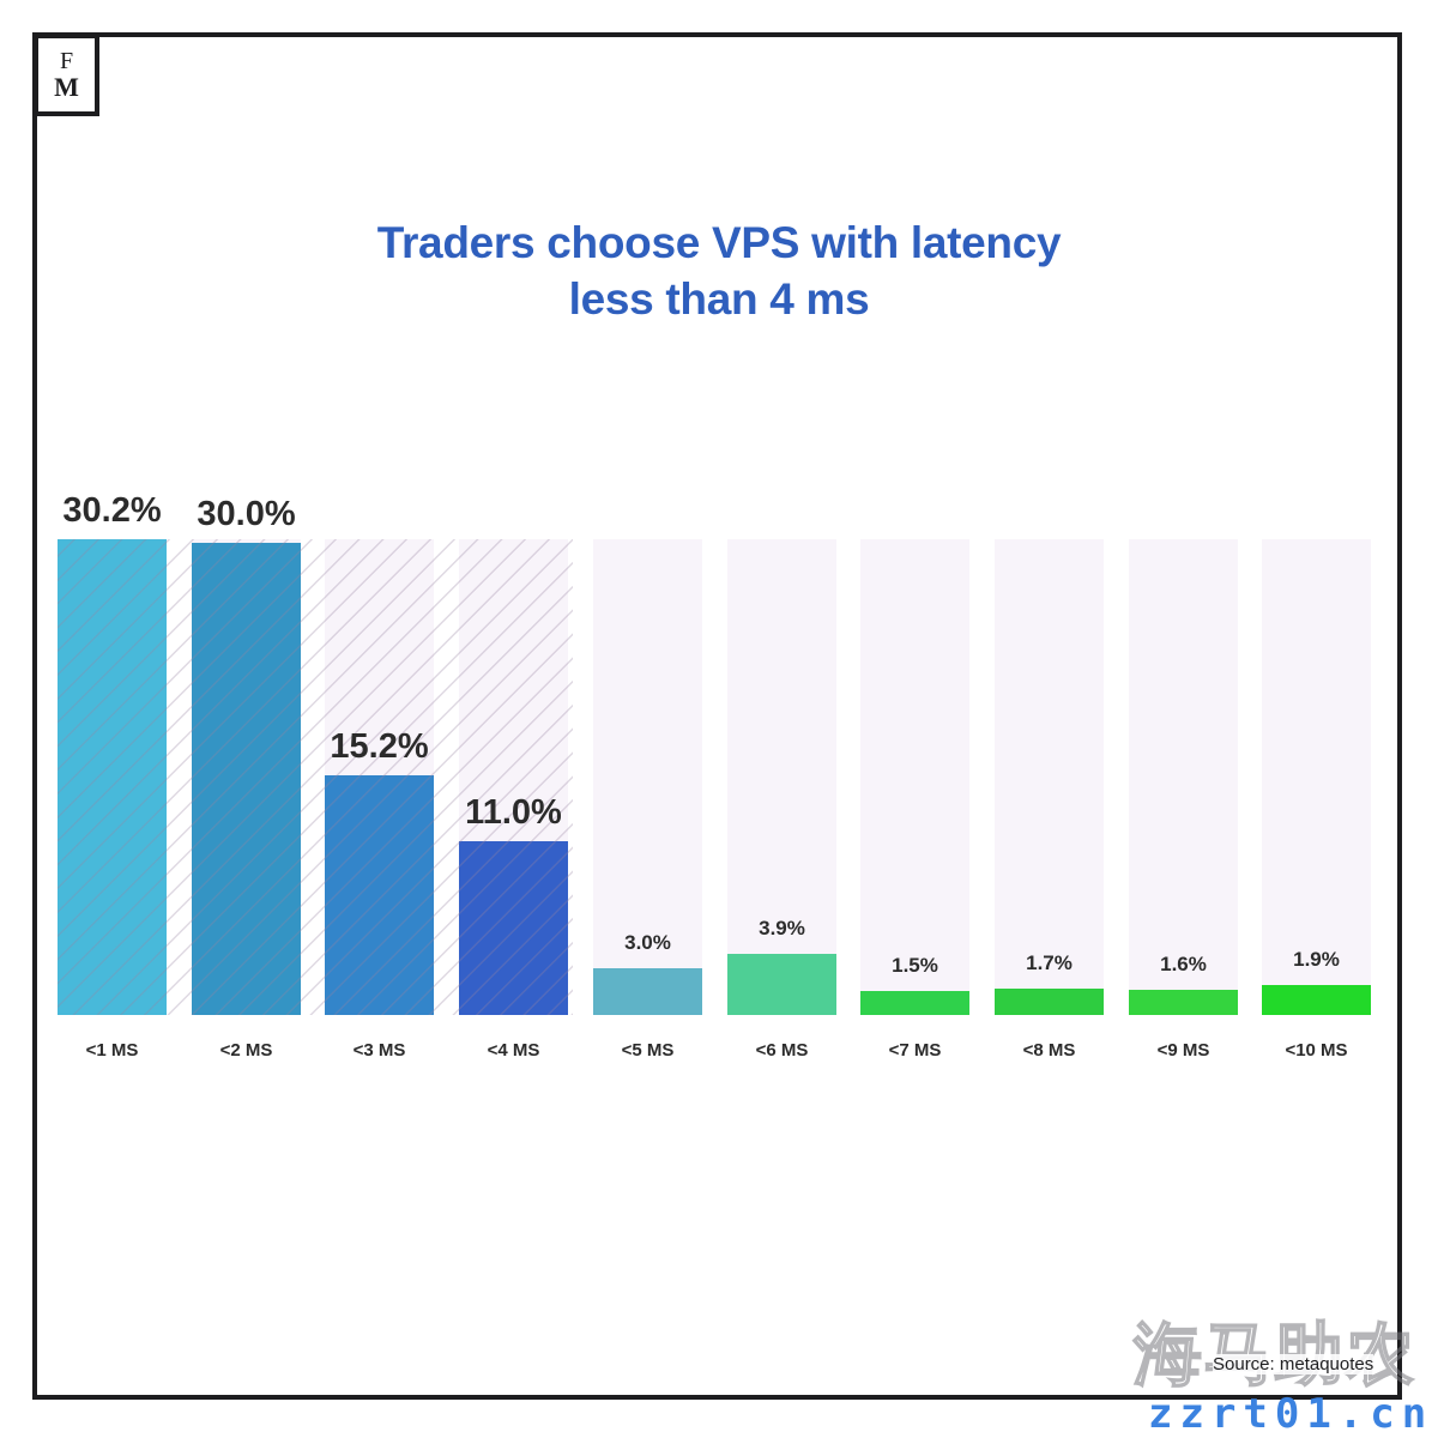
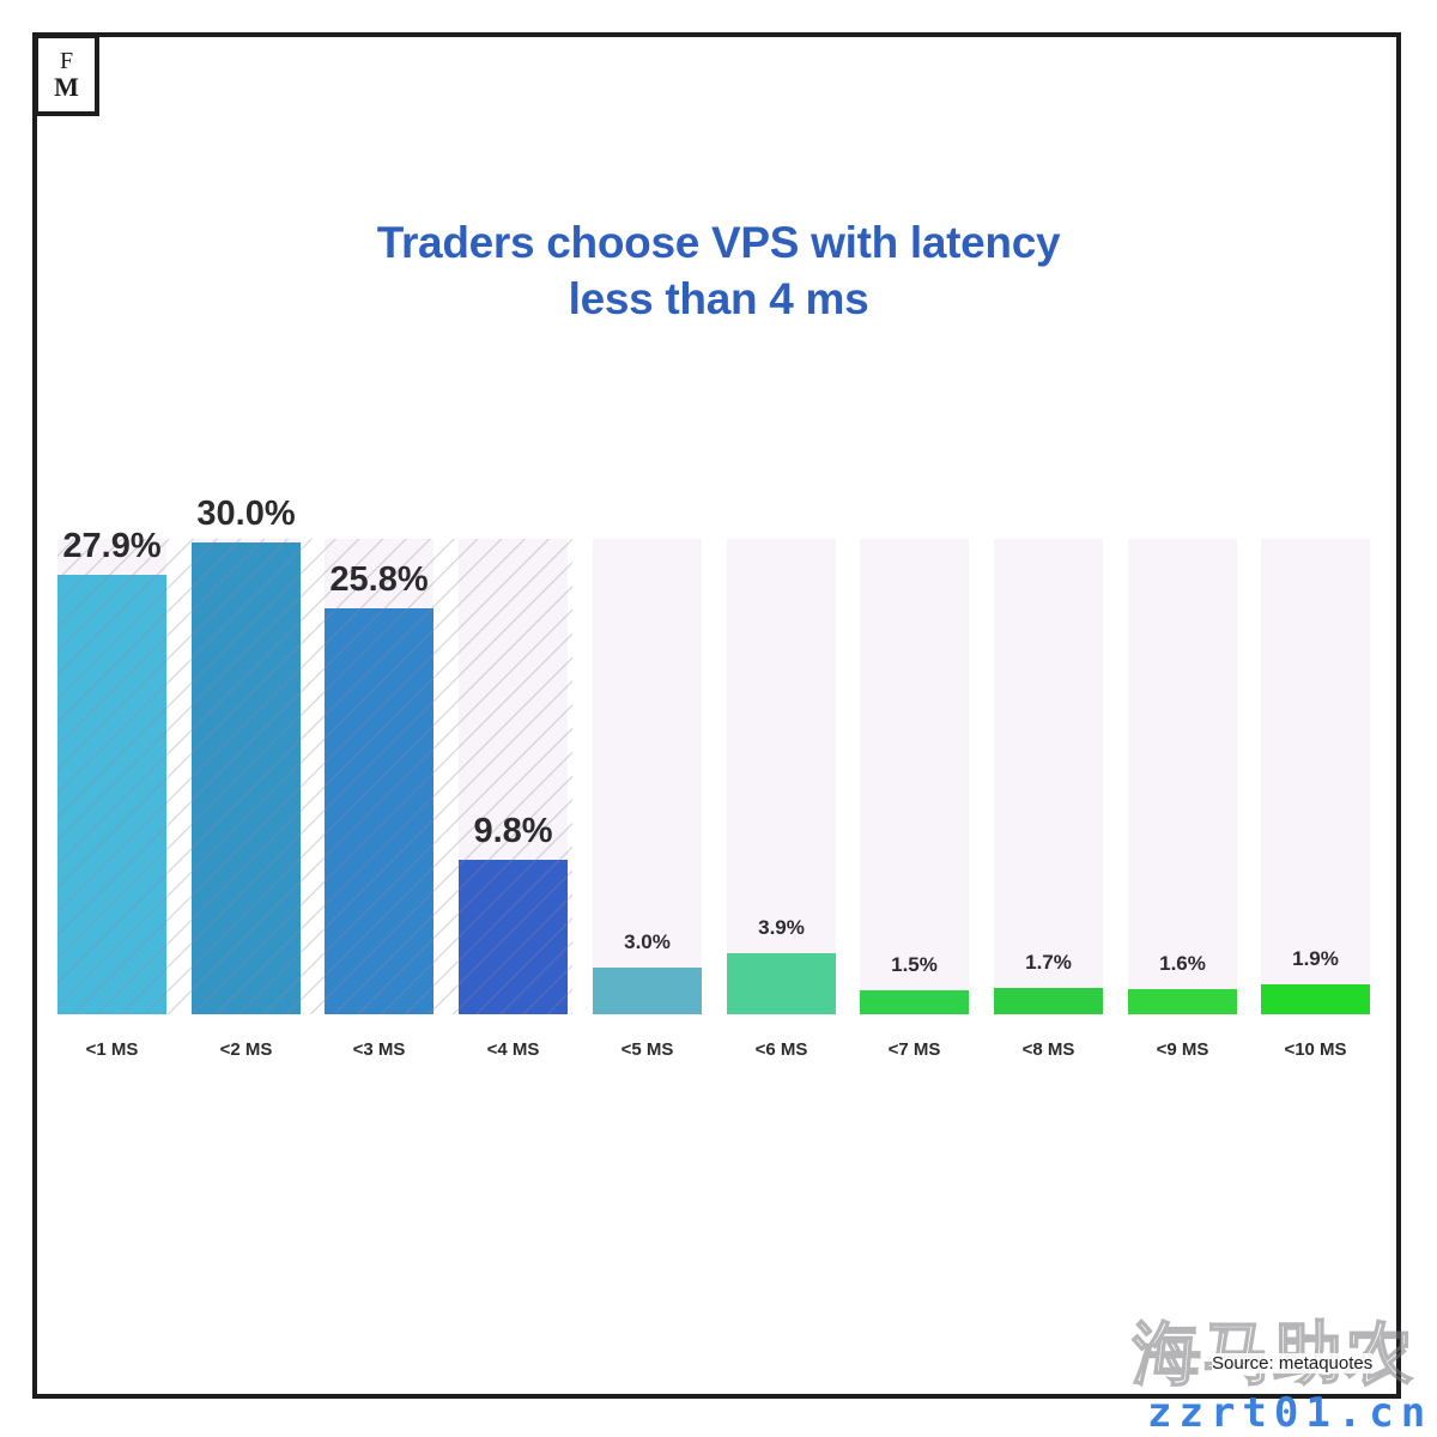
<1 MS: 30.2% -> 27.9%
<3 MS: 15.2% -> 25.8%
<4 MS: 11.0% -> 9.8%
